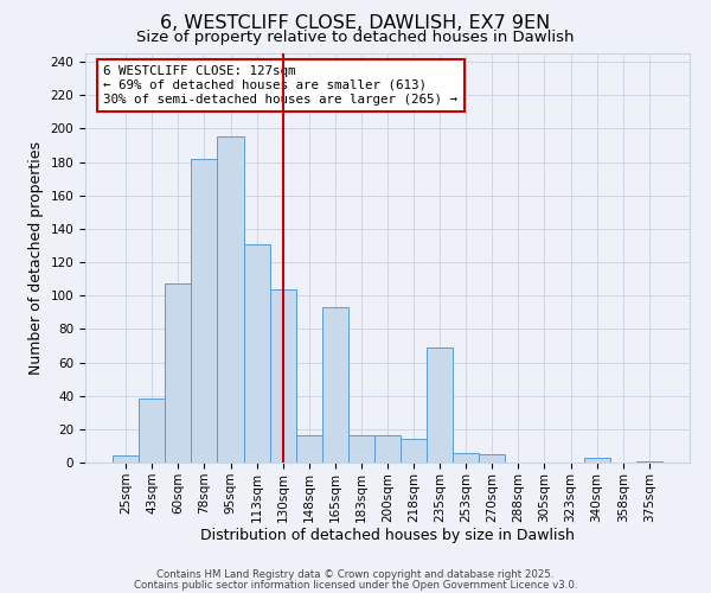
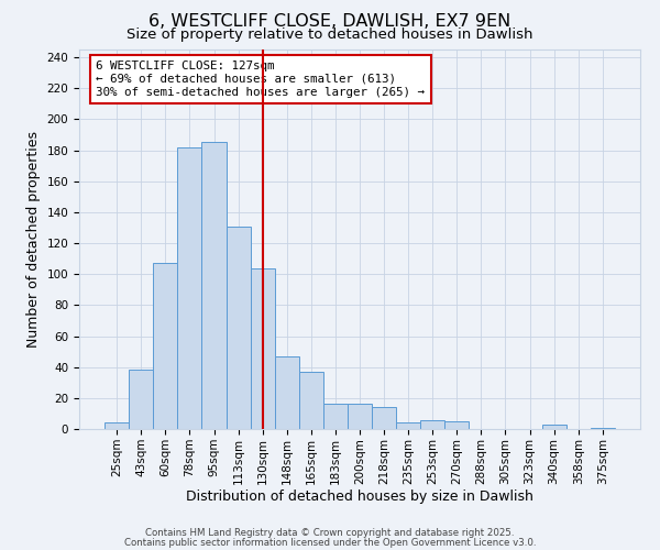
95sqm: 195 -> 185
148sqm: 16 -> 47
165sqm: 93 -> 37
235sqm: 69 -> 4
